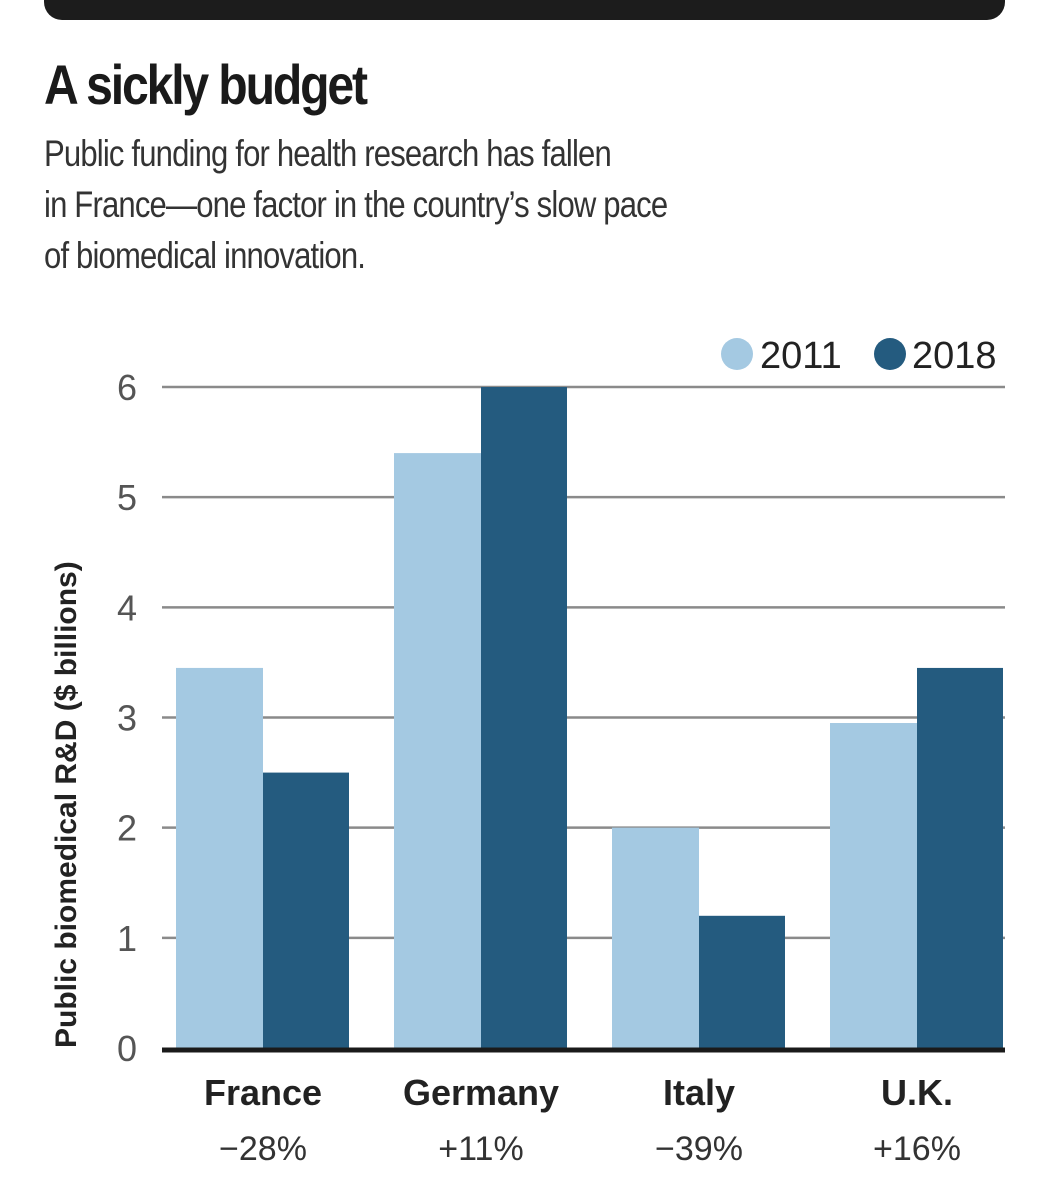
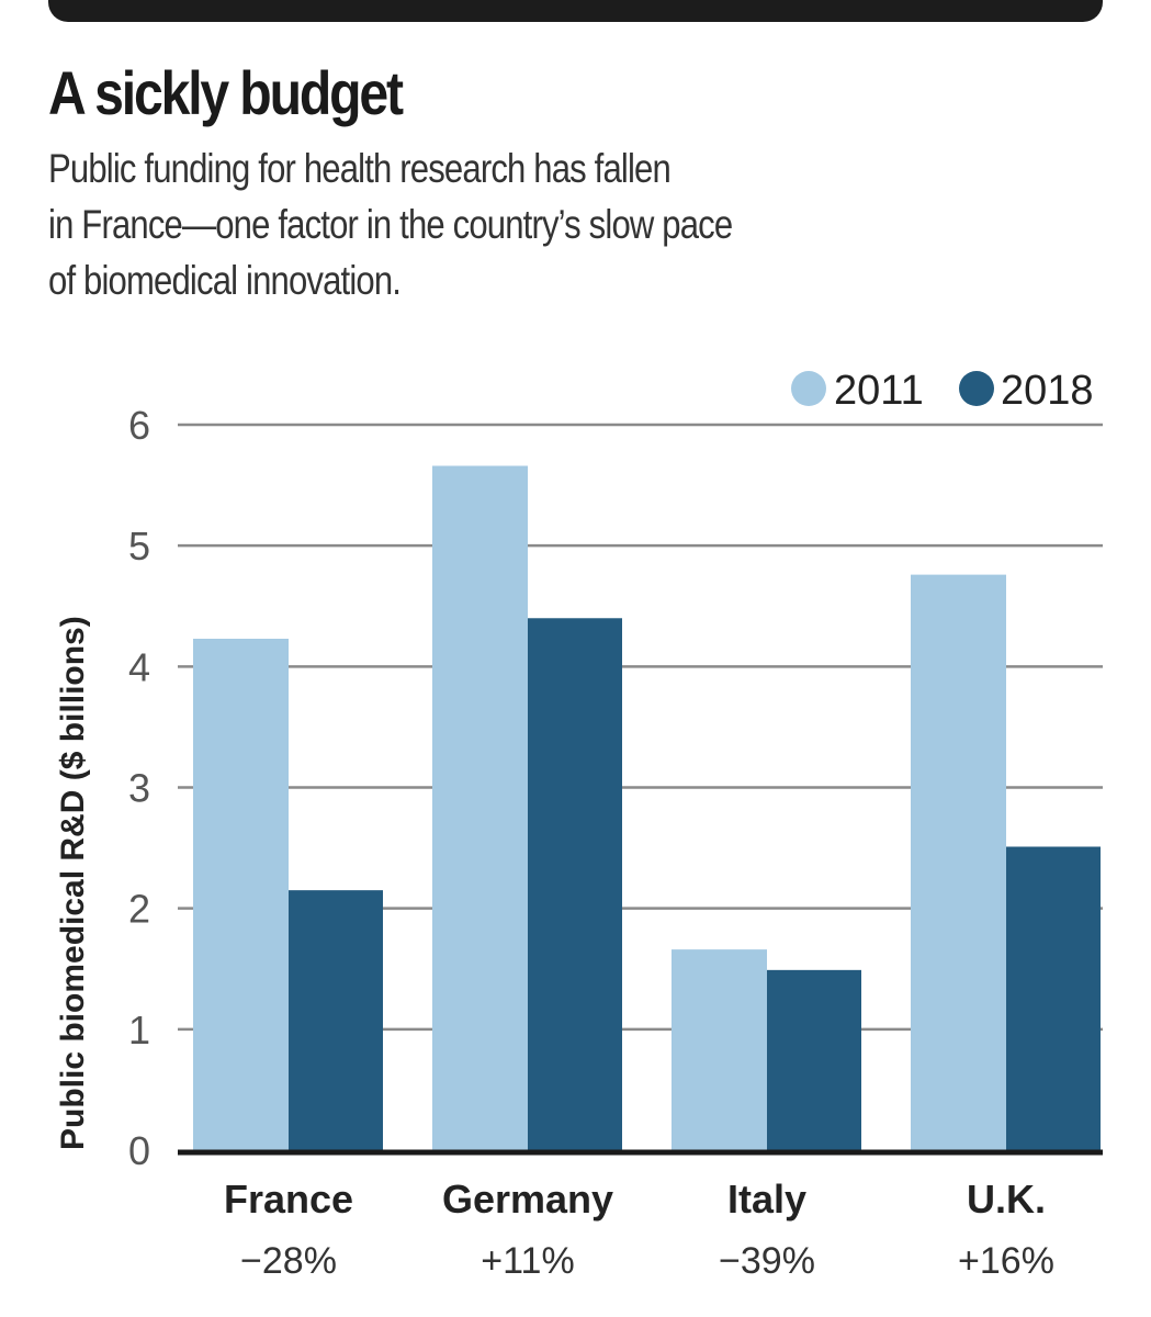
2011/France: 3.45 -> 4.23
2018/France: 2.50 -> 2.15
2011/Germany: 5.40 -> 5.66
2018/Germany: 6.00 -> 4.40
2011/Italy: 2.00 -> 1.66
2018/Italy: 1.20 -> 1.49
2011/U.K.: 2.95 -> 4.76
2018/U.K.: 3.45 -> 2.51
